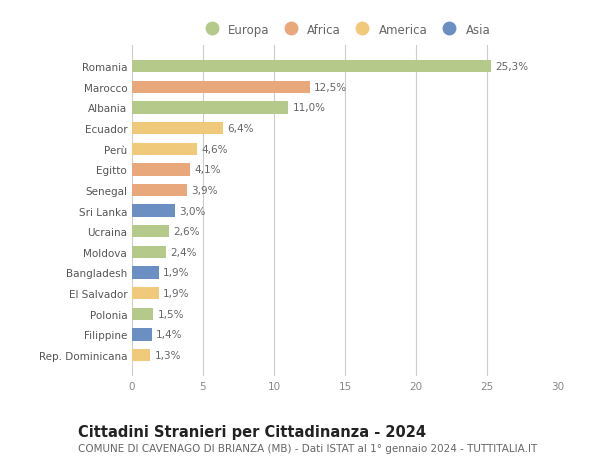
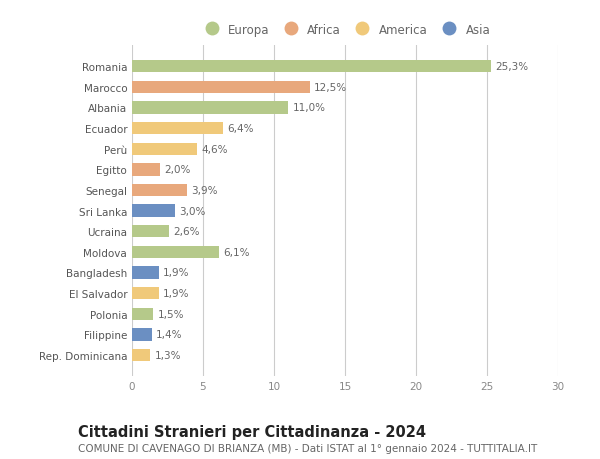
Egitto: 4,1% -> 2,0%
Moldova: 2,4% -> 6,1%
